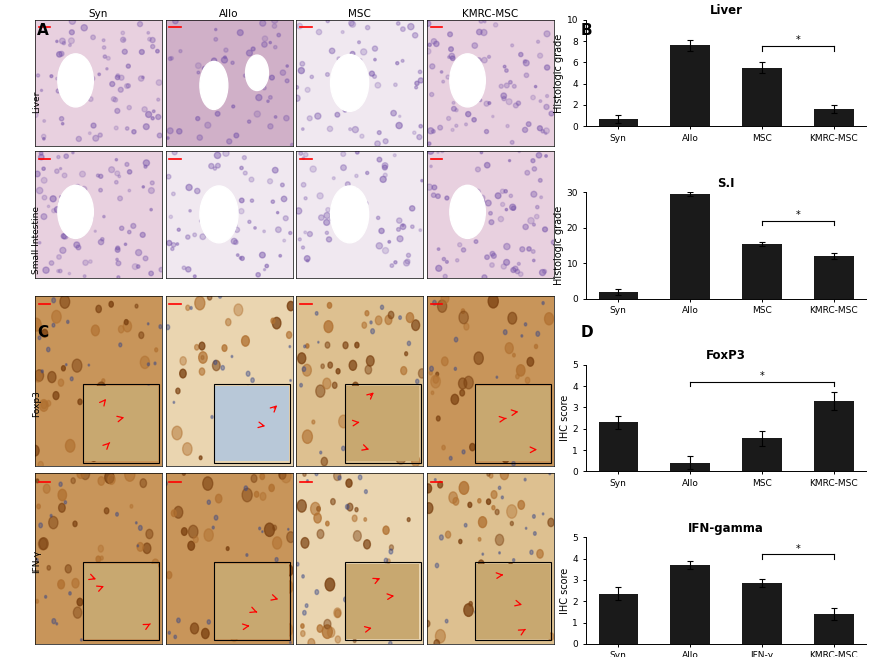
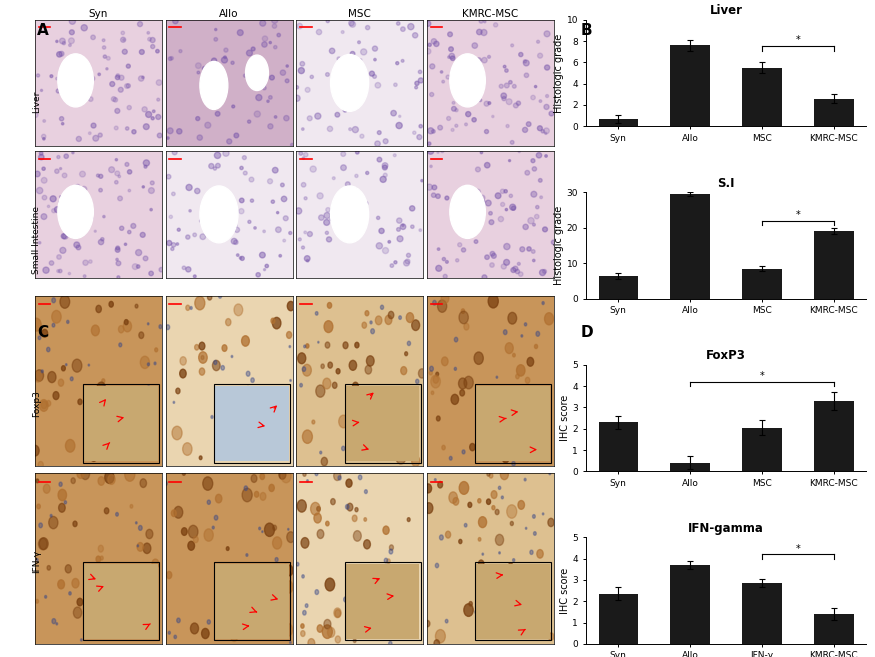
Liver/KMRC-MSC: 1.6 -> 2.6
S.I/Syn: 2.0 -> 6.5
S.I/MSC: 15.5 -> 8.5
S.I/KMRC-MSC: 12.0 -> 19.0
FoxP3/MSC: 1.55 -> 2.05
